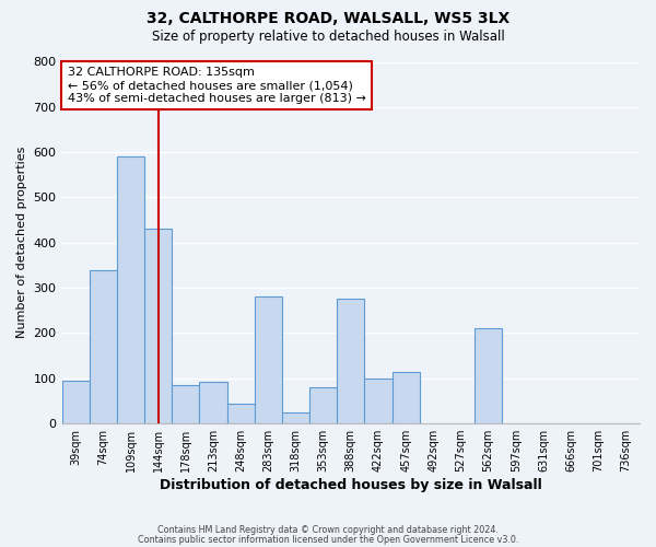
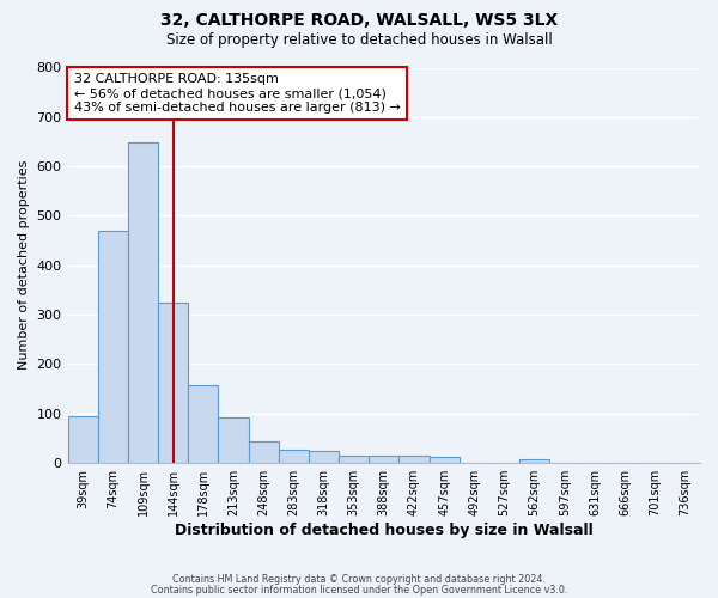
74sqm: 340 -> 470
109sqm: 590 -> 648
144sqm: 430 -> 325
178sqm: 85 -> 158
283sqm: 280 -> 28
353sqm: 80 -> 15
388sqm: 275 -> 14
422sqm: 100 -> 15
457sqm: 115 -> 12
562sqm: 210 -> 8
